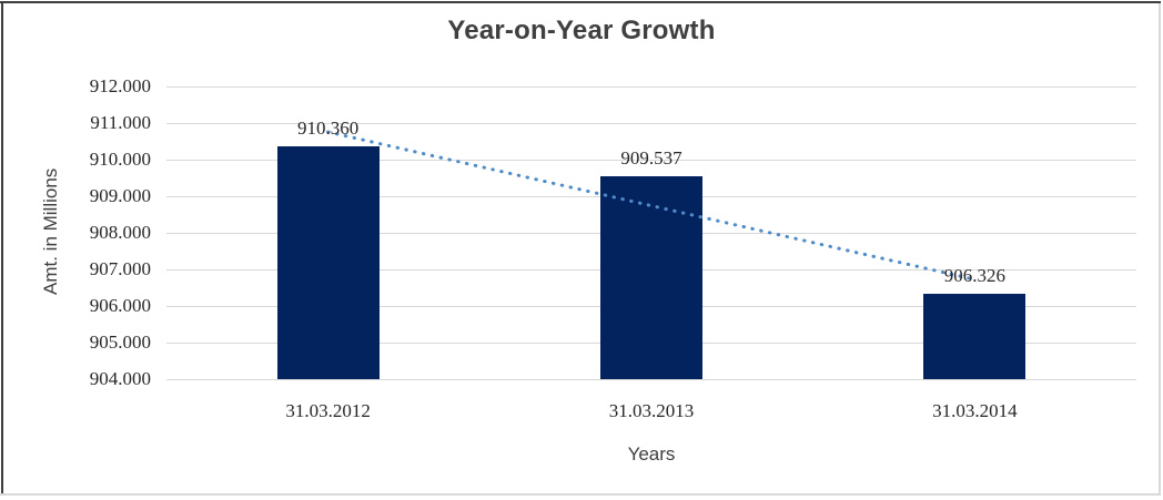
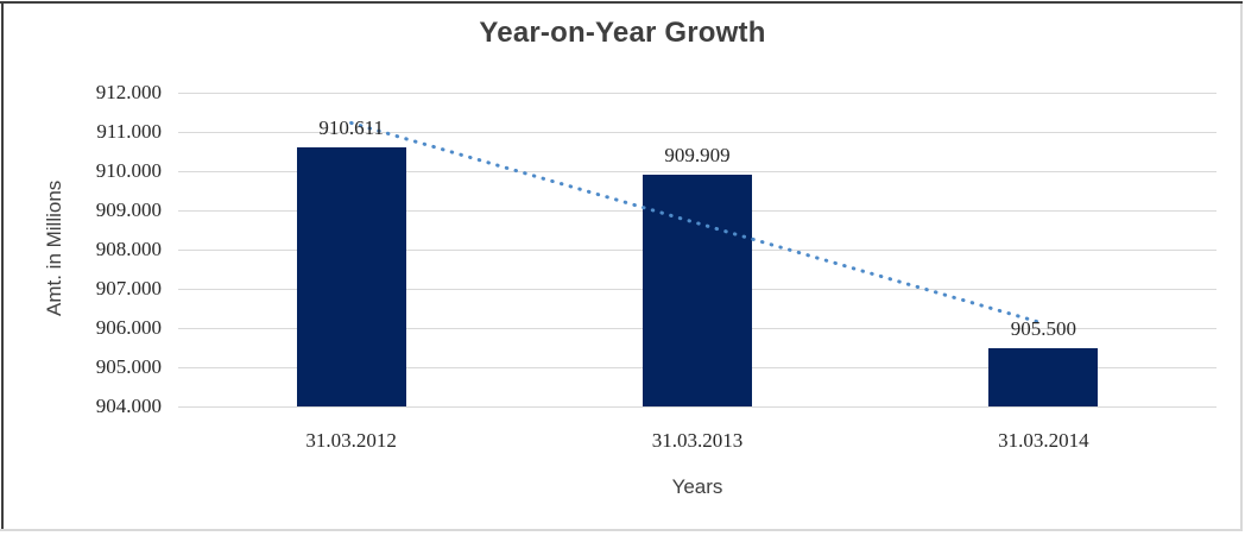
31.03.2012: 910.360 -> 910.611
31.03.2013: 909.537 -> 909.909
31.03.2014: 906.326 -> 905.500
